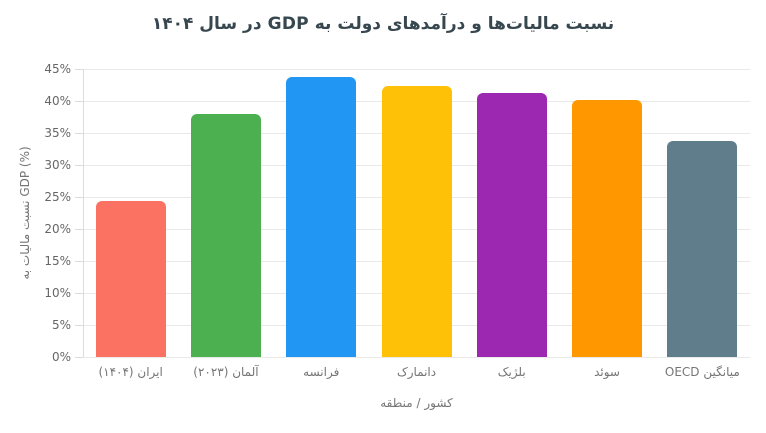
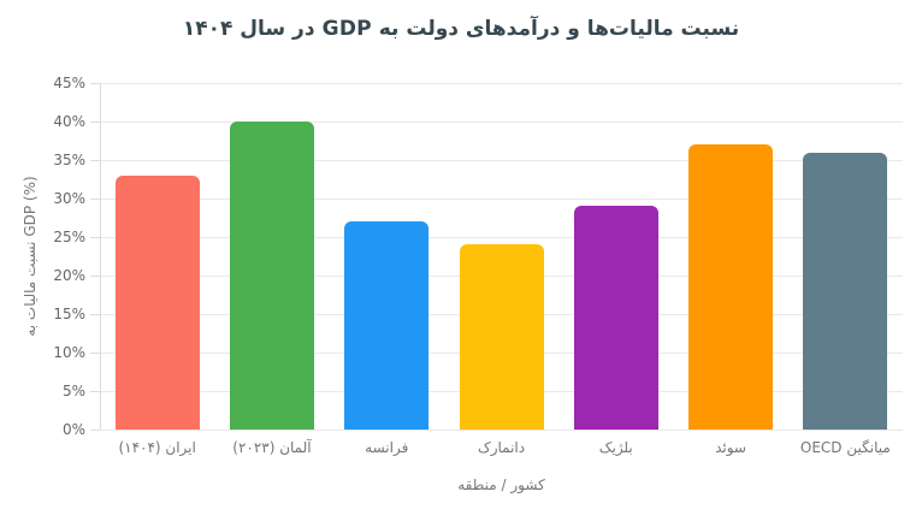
ایران (۱۴۰۴): 24% -> 33%
آلمان (۲۰۲۳): 38% -> 40%
فرانسه: 44% -> 27%
دانمارک: 42% -> 24%
بلژیک: 41% -> 29%
سوئد: 40% -> 37%
میانگین OECD: 34% -> 36%
